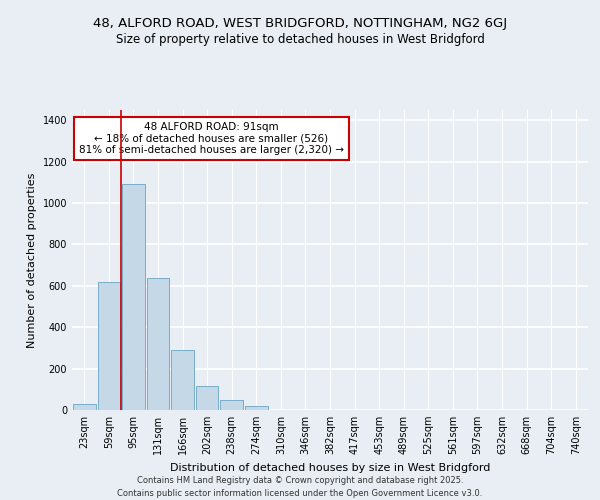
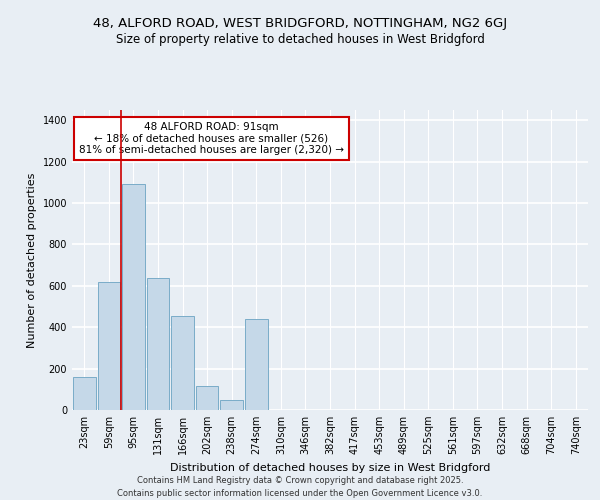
23sqm: 30 -> 160
166sqm: 290 -> 455
274sqm: 20 -> 440
